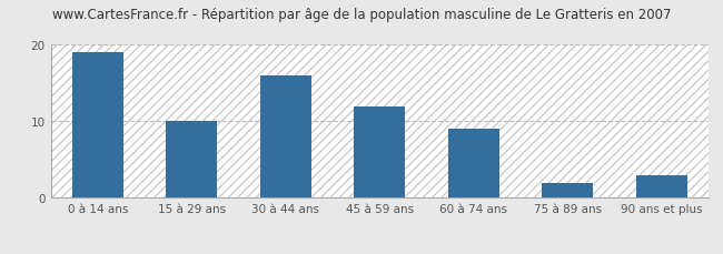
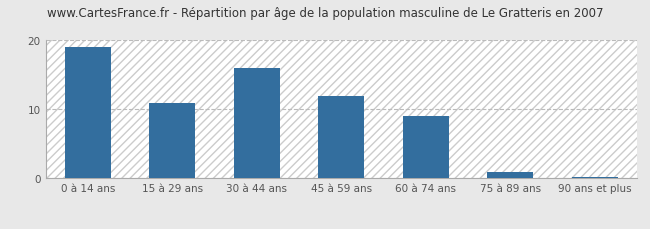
15 à 29 ans: 10.0 -> 11.0
75 à 89 ans: 2.0 -> 1.0
90 ans et plus: 3.0 -> 0.2
